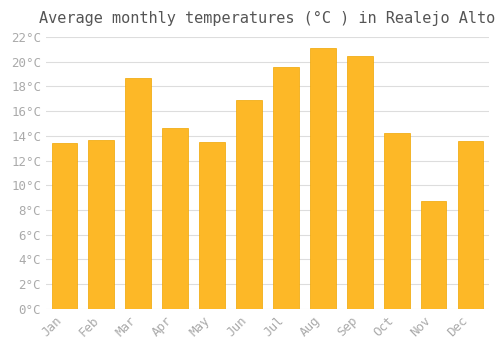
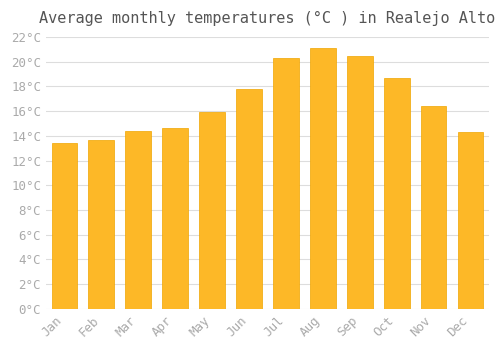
Mar: 18.7°C -> 14.4°C
May: 13.5°C -> 15.9°C
Jun: 16.9°C -> 17.8°C
Jul: 19.6°C -> 20.3°C
Oct: 14.2°C -> 18.7°C
Nov: 8.7°C -> 16.4°C
Dec: 13.6°C -> 14.3°C
